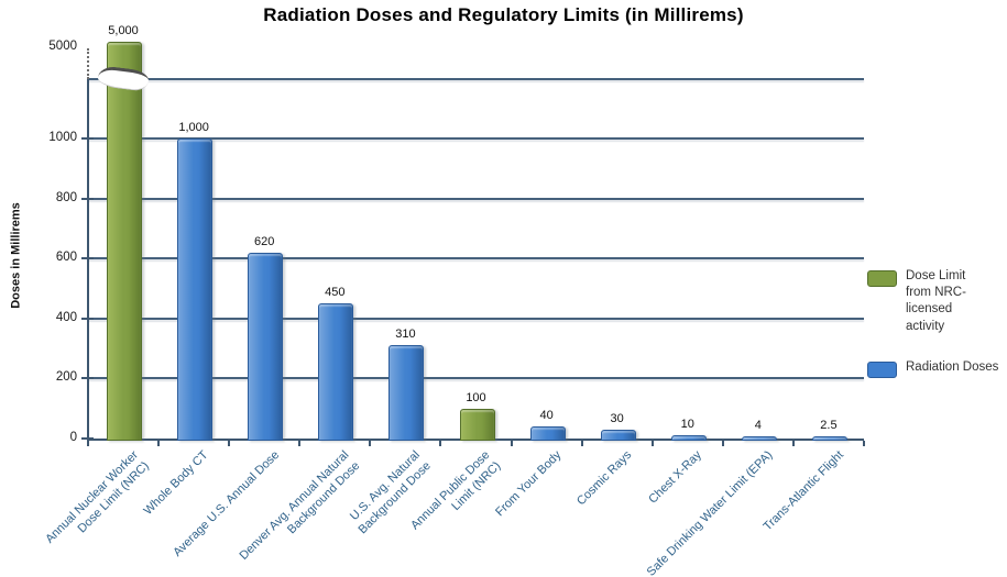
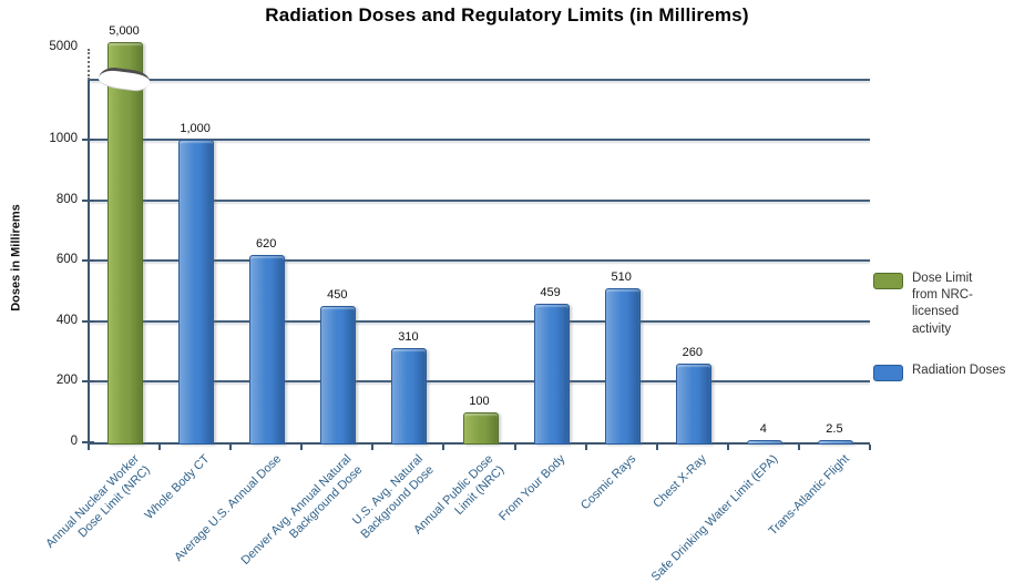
From Your Body: 40 -> 459
Cosmic Rays: 30 -> 510
Chest X-Ray: 10 -> 260
